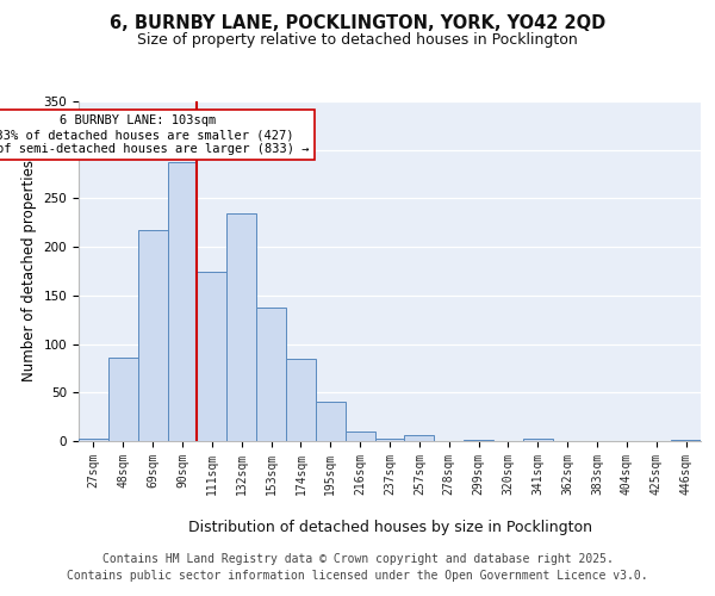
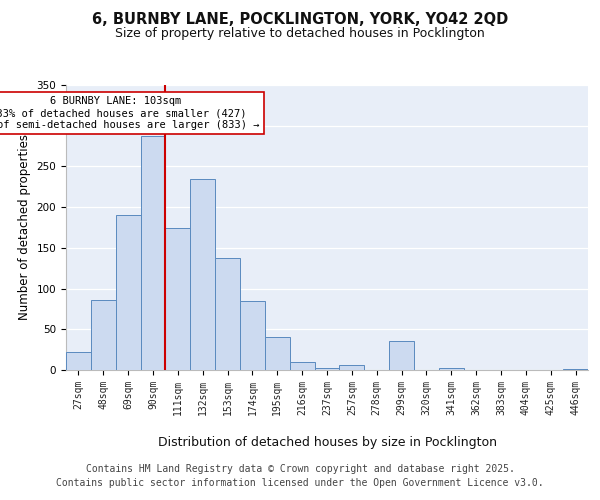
27sqm: 2 -> 22
69sqm: 217 -> 190
299sqm: 1 -> 36
